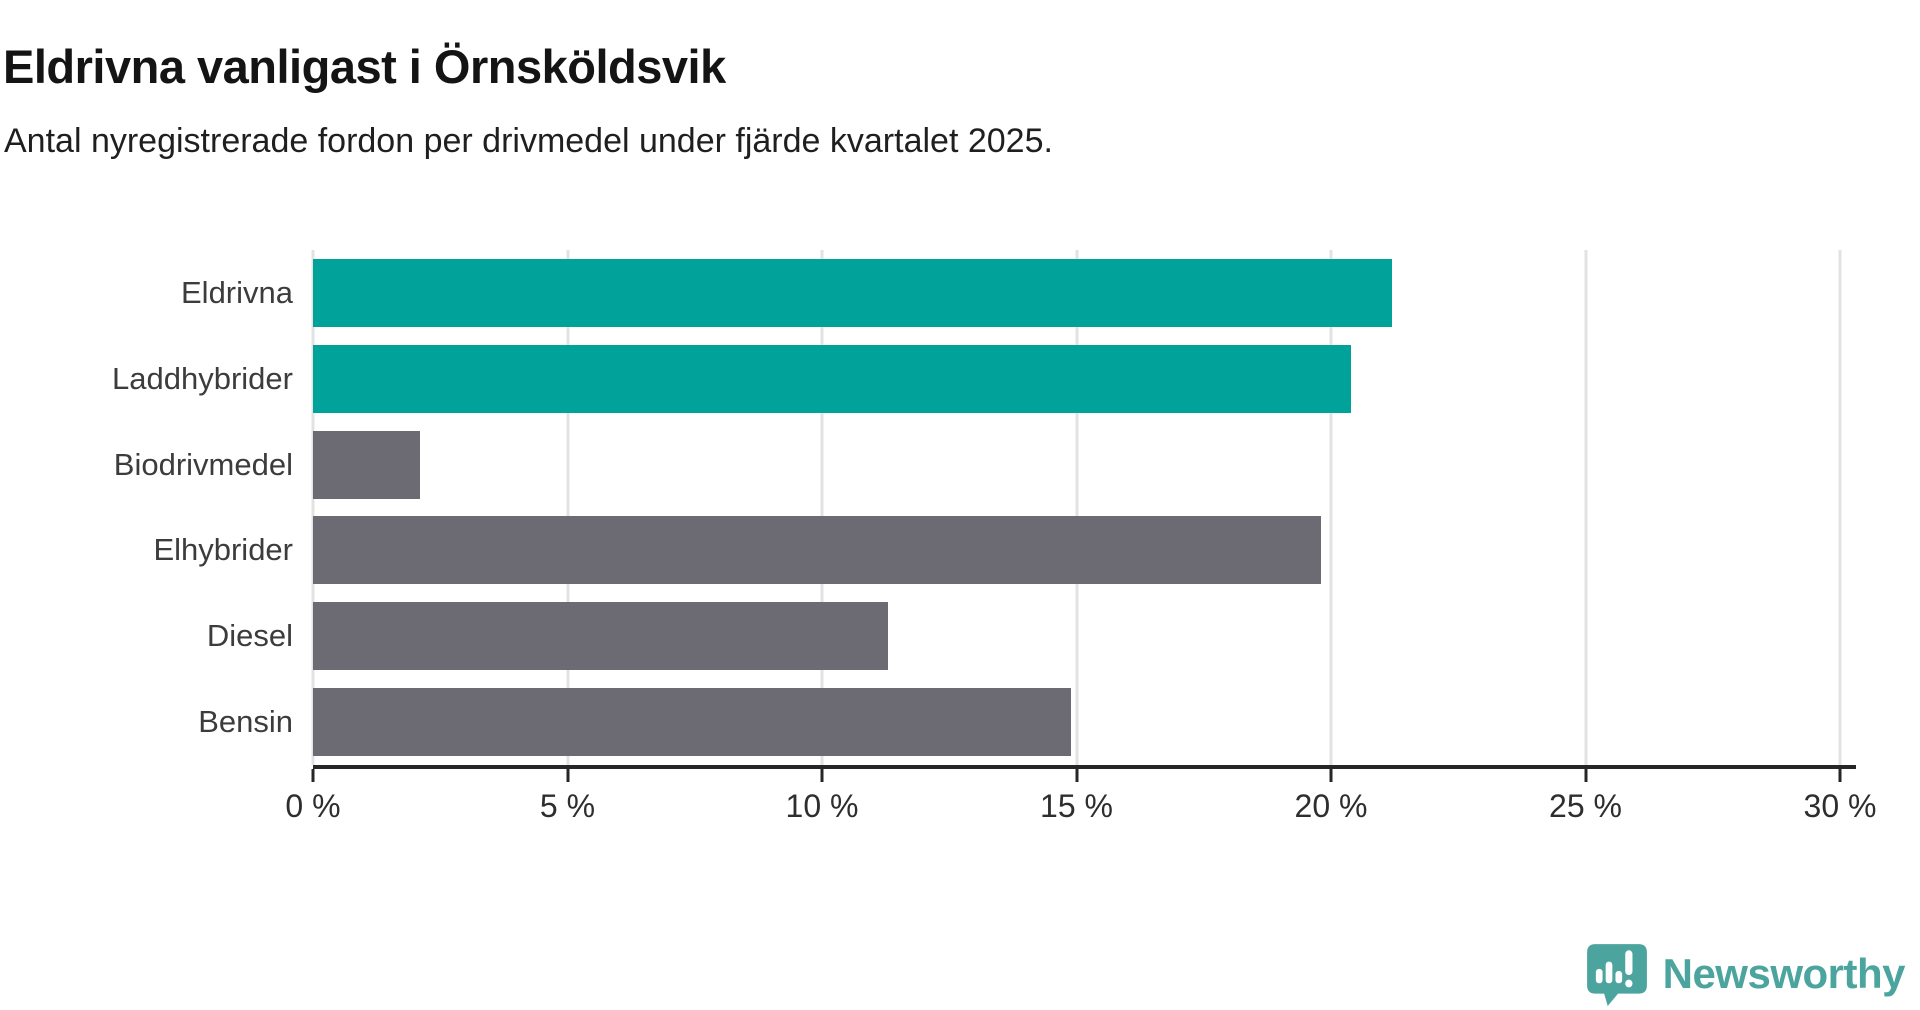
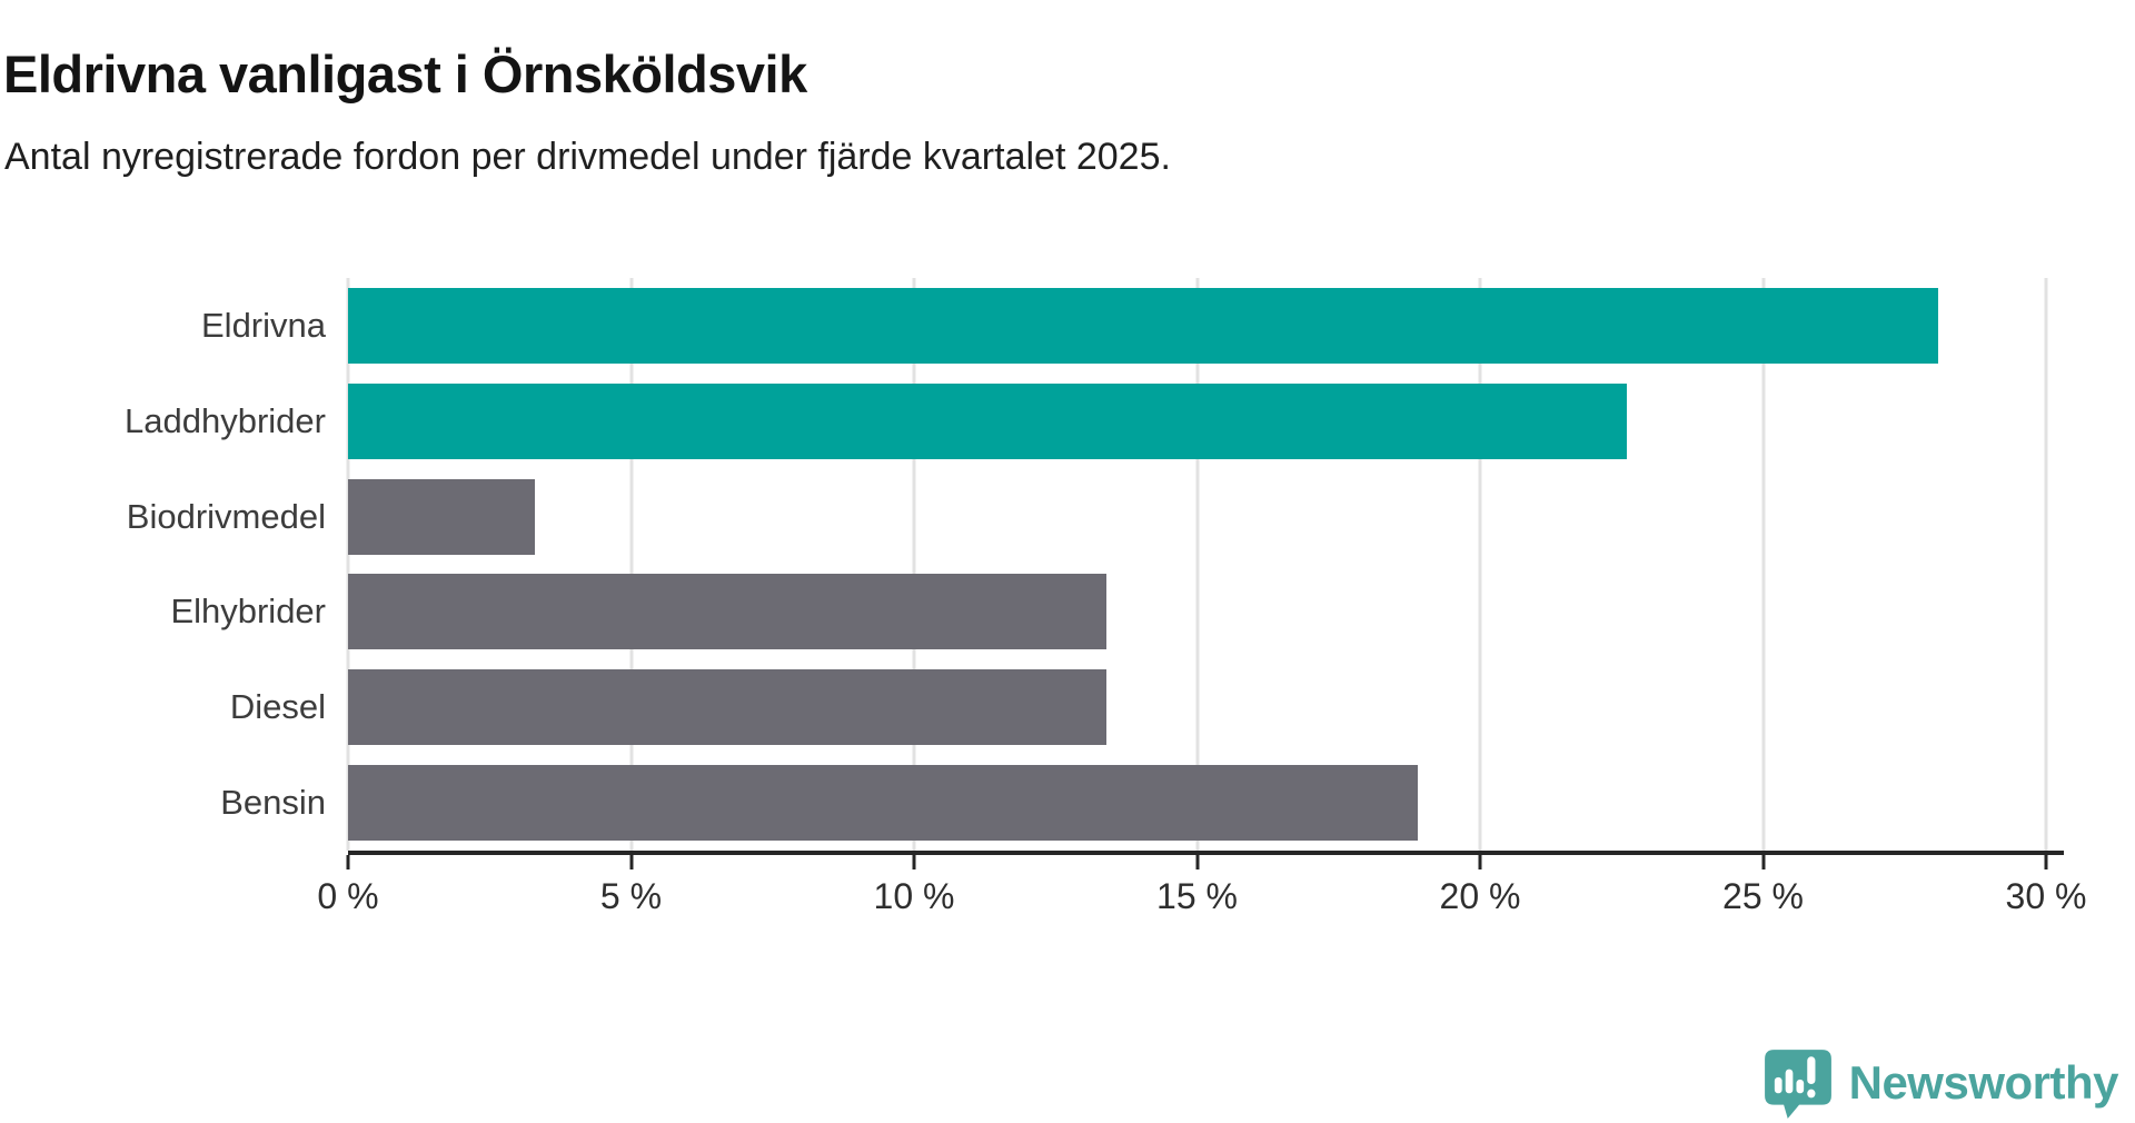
Eldrivna: 21.2% -> 28.1%
Laddhybrider: 20.4% -> 22.6%
Biodrivmedel: 2.1% -> 3.3%
Elhybrider: 19.8% -> 13.4%
Diesel: 11.3% -> 13.4%
Bensin: 14.9% -> 18.9%
